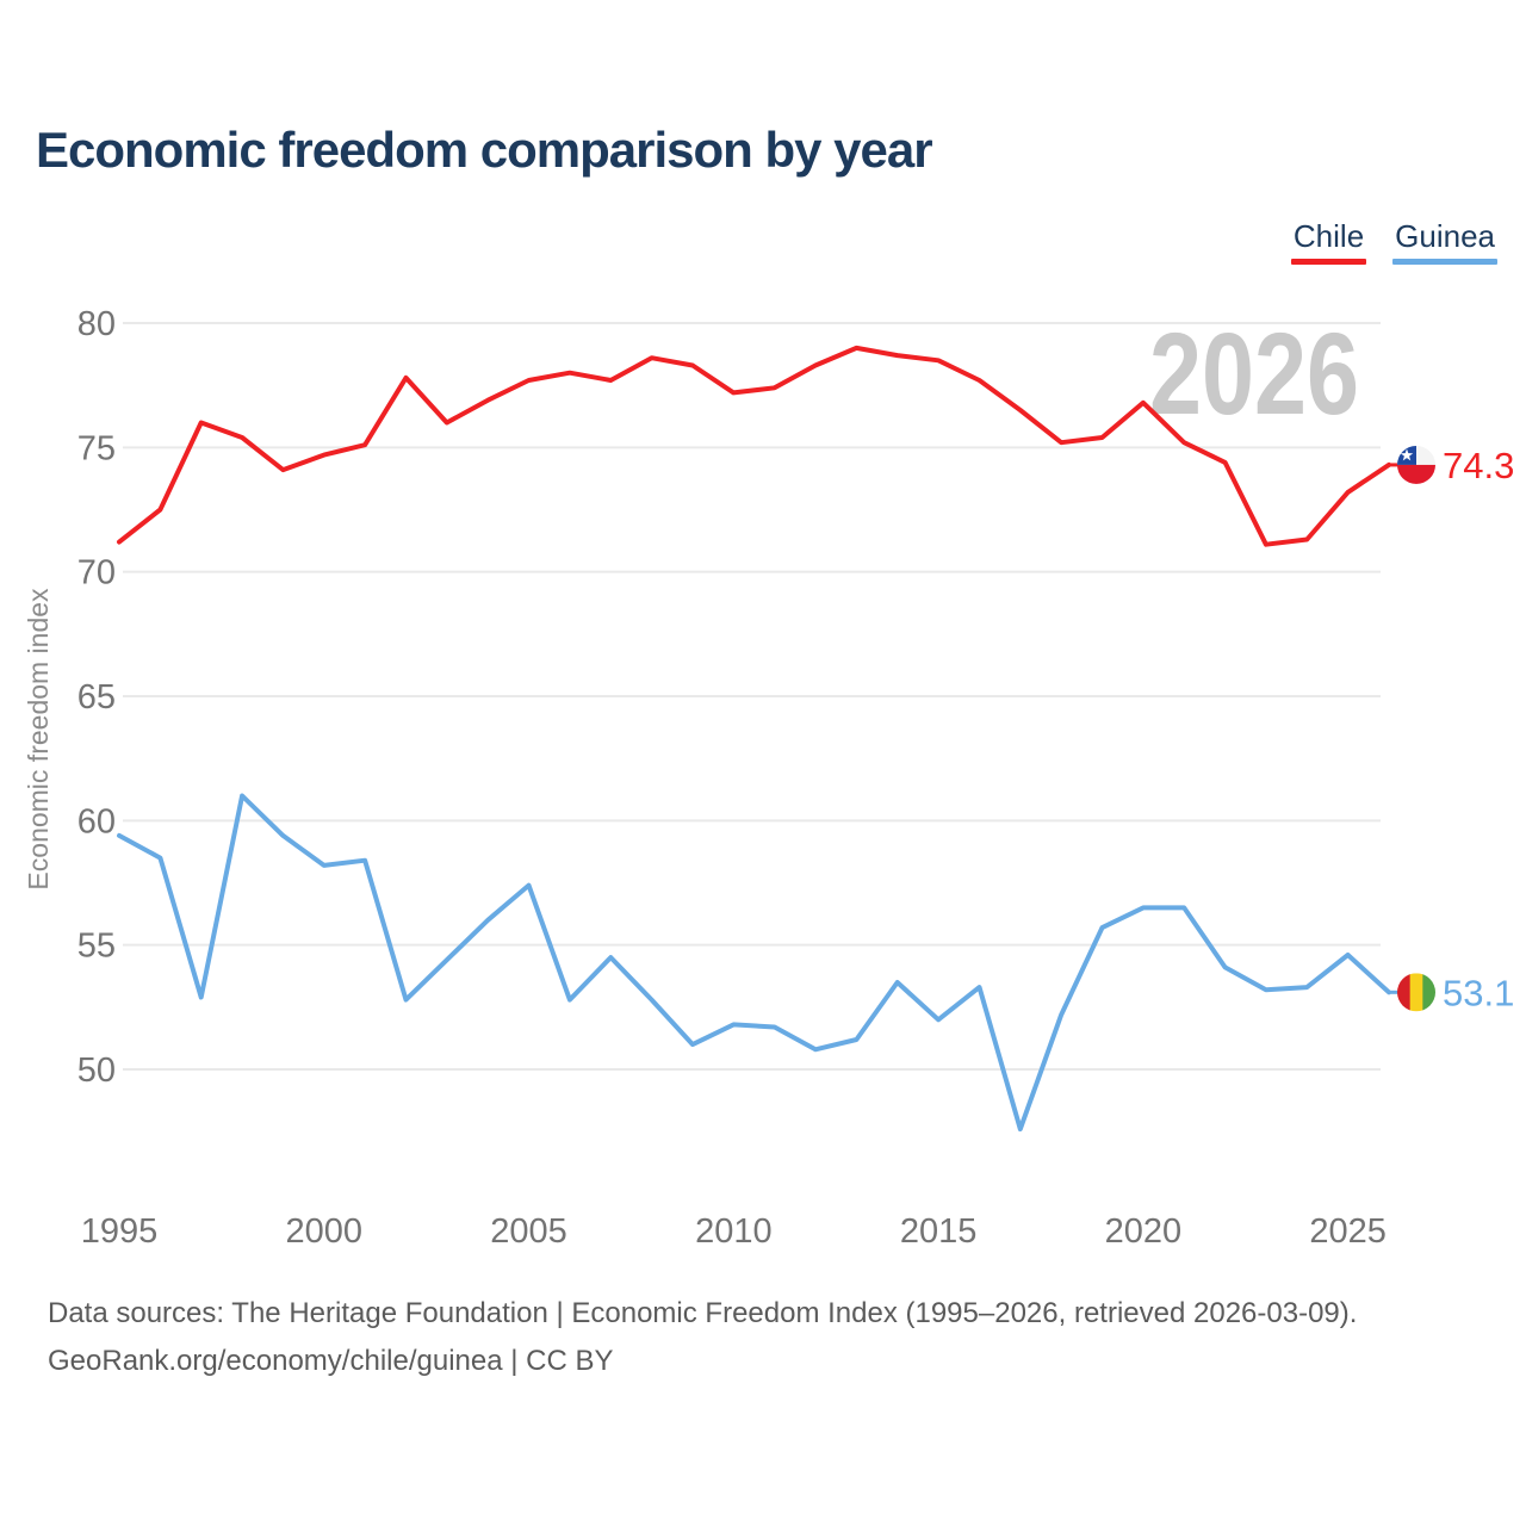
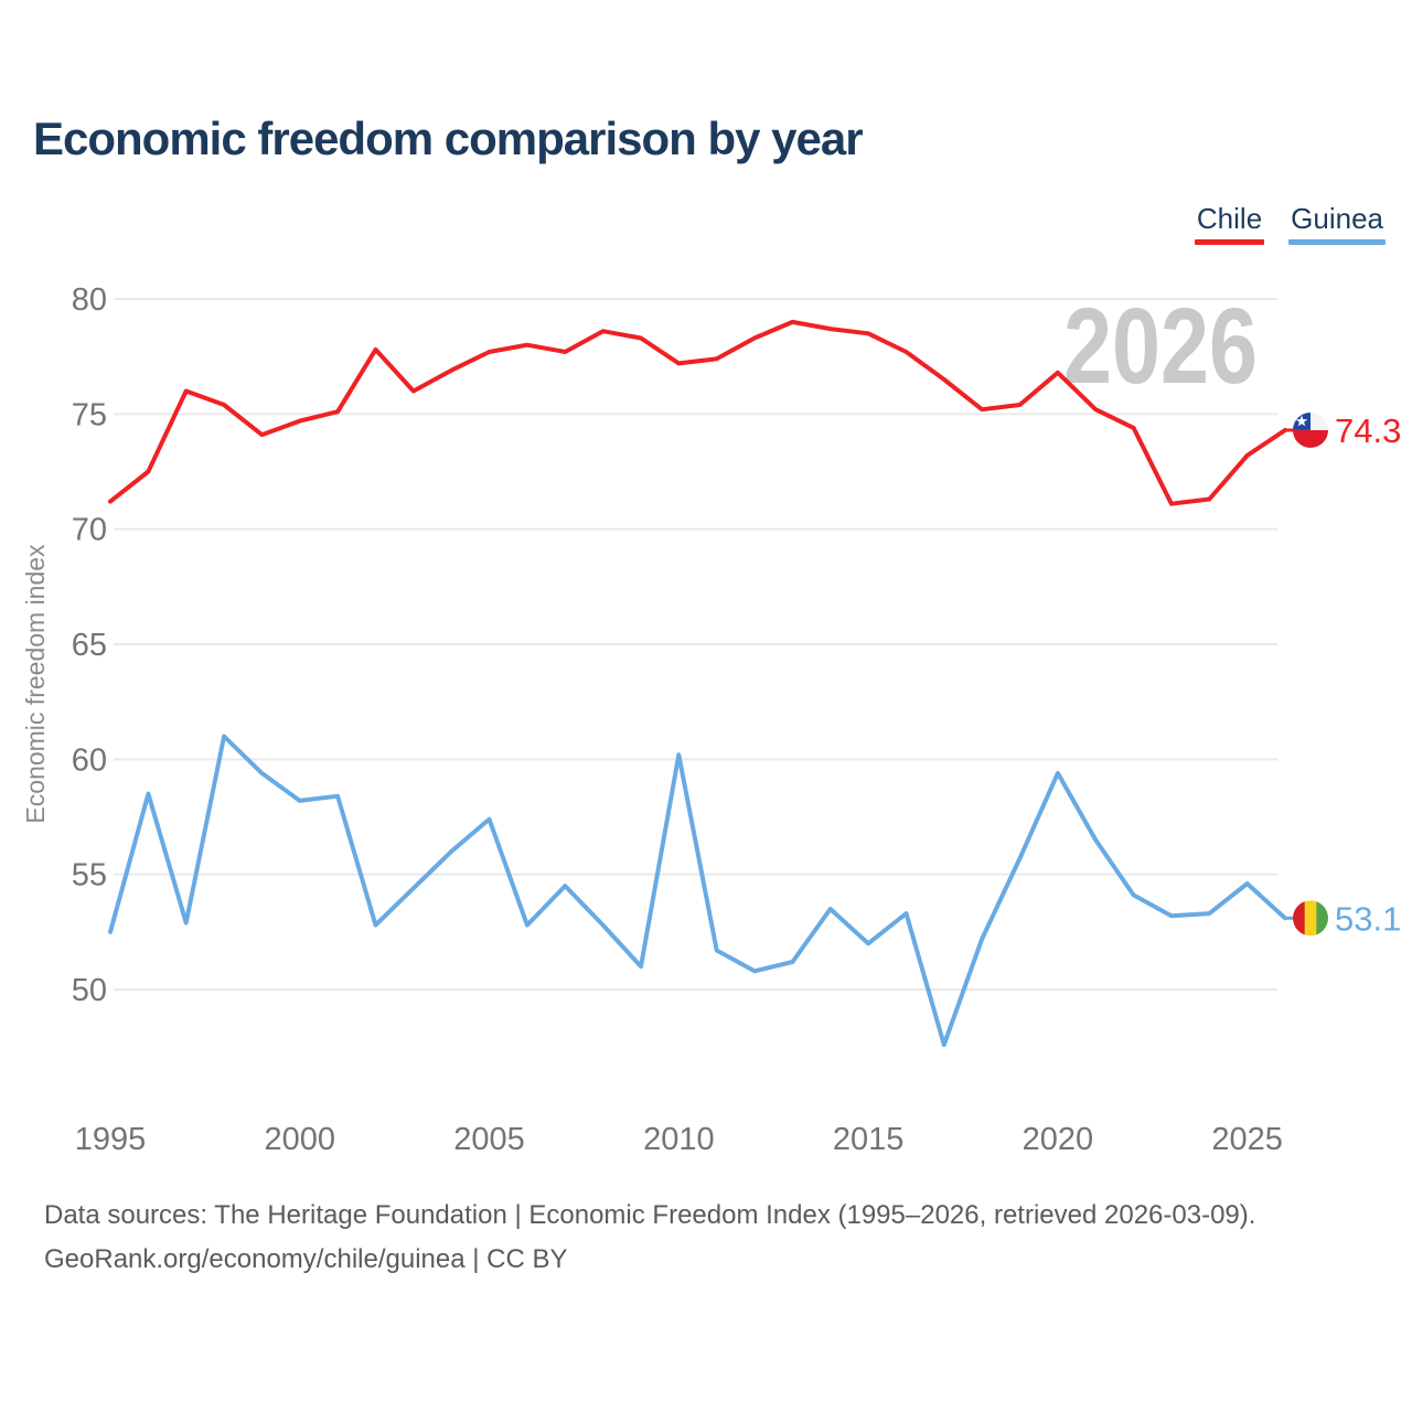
Guinea/1995: 59.4 -> 52.5
Guinea/2010: 51.8 -> 60.2
Guinea/2020: 56.5 -> 59.4
